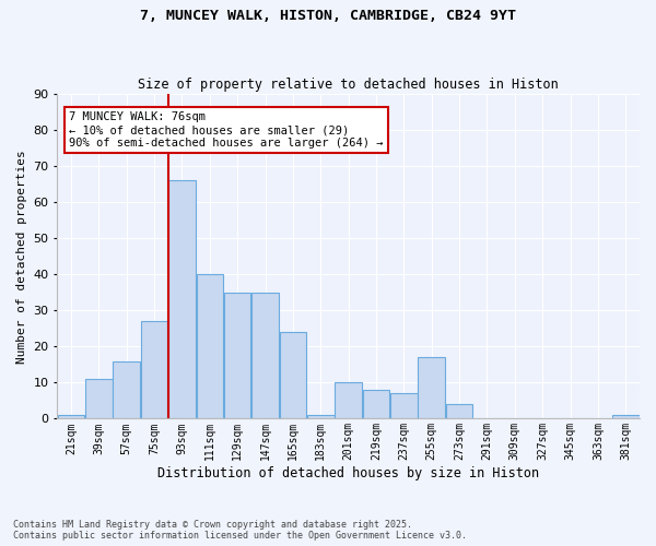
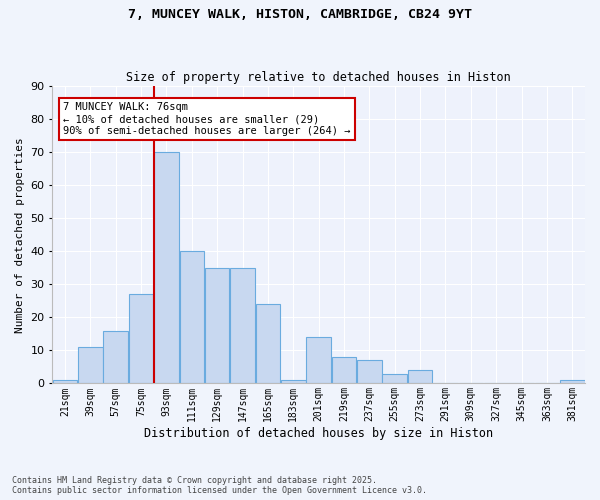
93sqm: 66 -> 70
201sqm: 10 -> 14
255sqm: 17 -> 3
